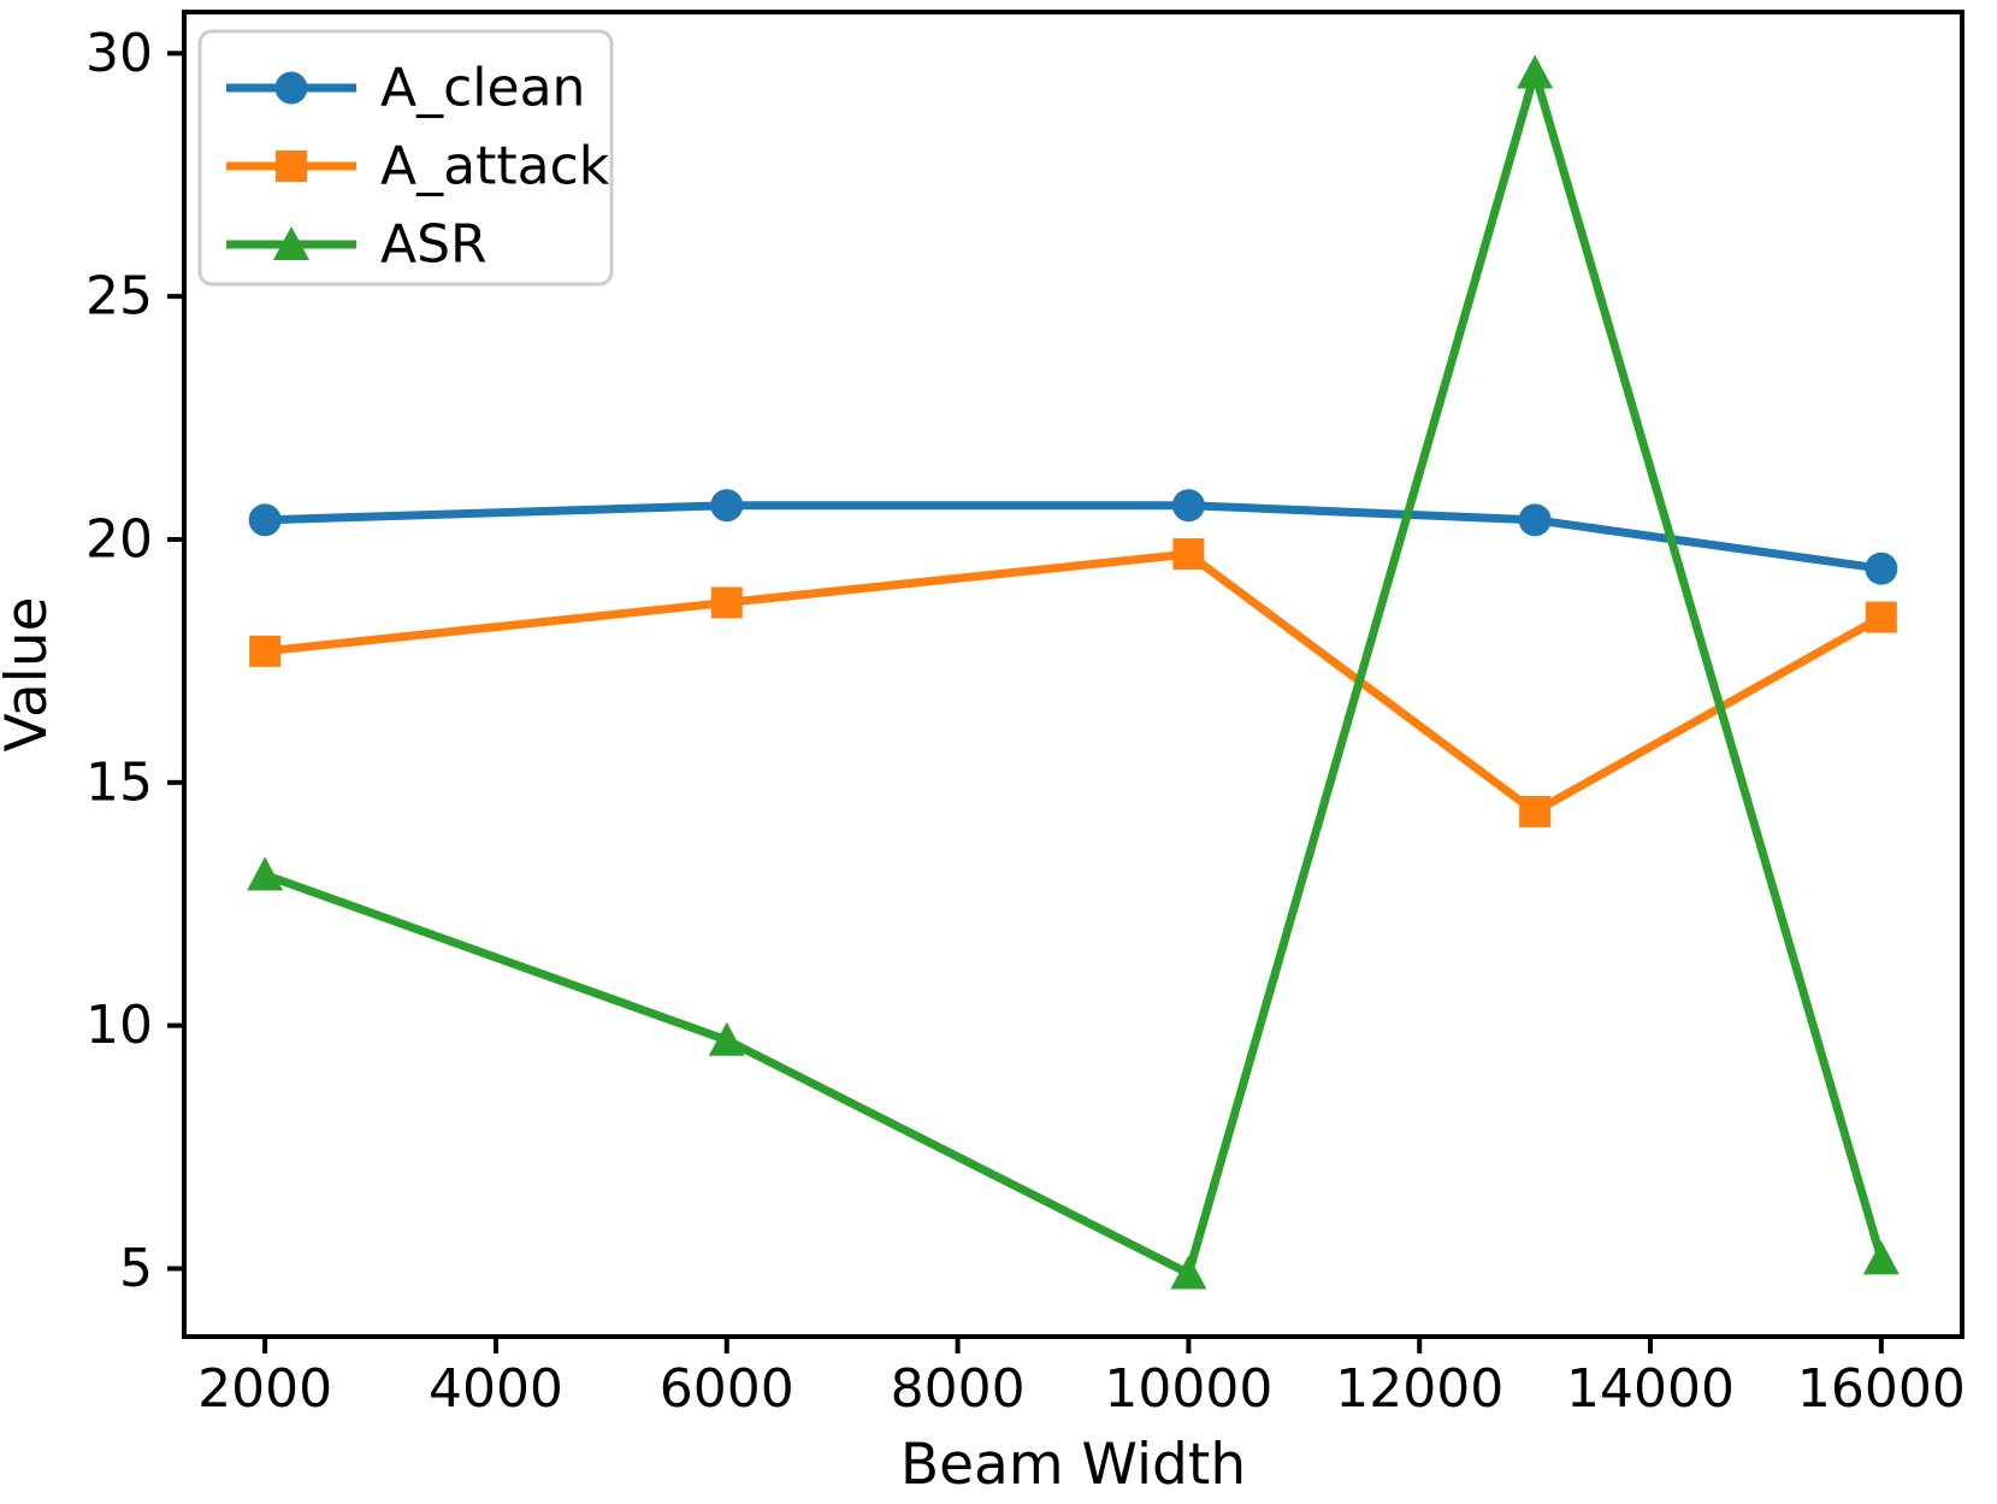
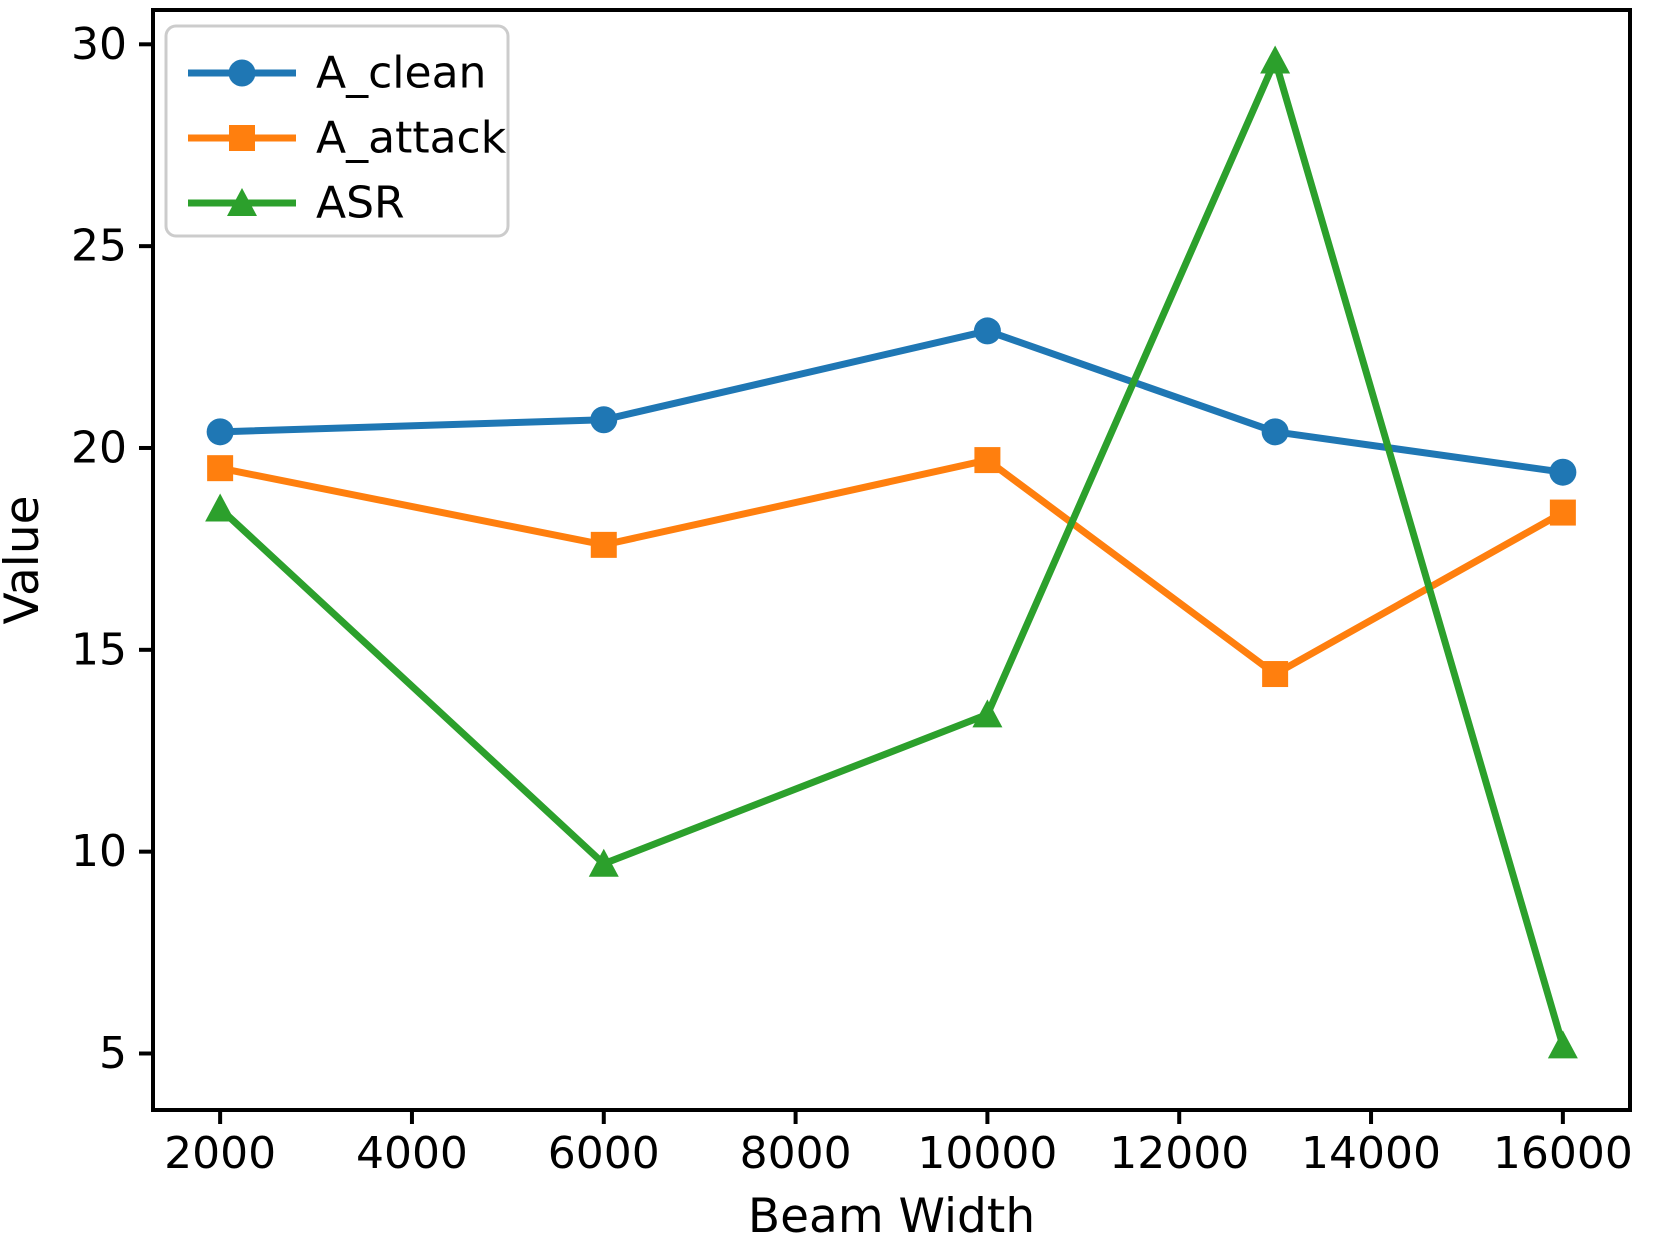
A_attack/2000: 17.7 -> 19.5
ASR/2000: 13.1 -> 18.5
A_attack/6000: 18.7 -> 17.6
A_clean/10000: 20.7 -> 22.9
ASR/10000: 4.9 -> 13.4
